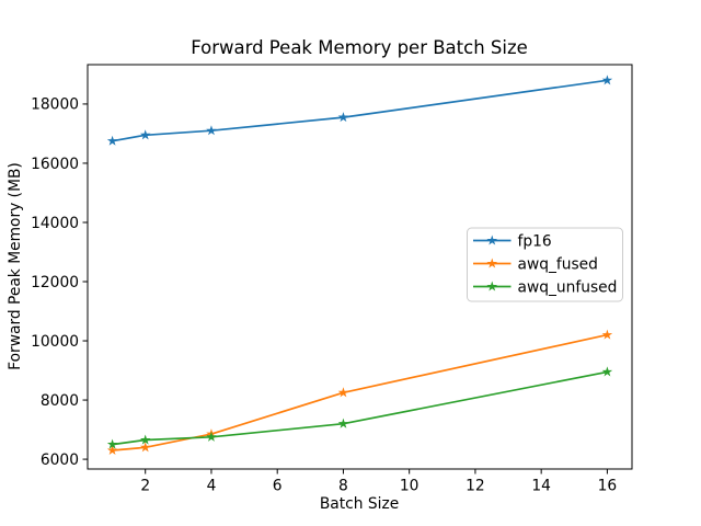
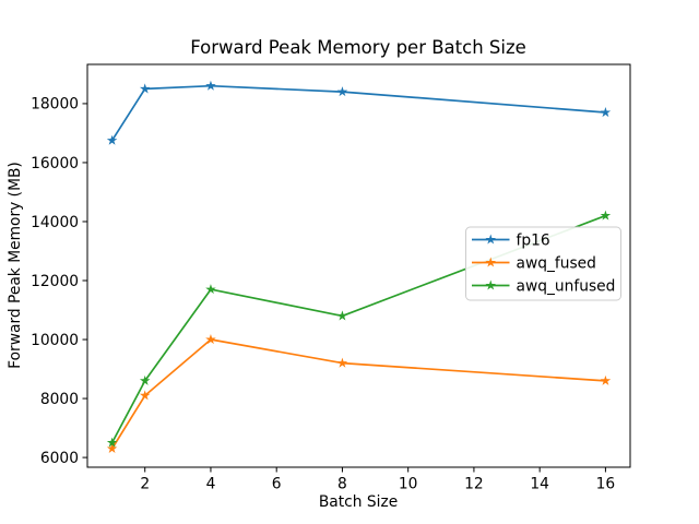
fp16/2: 17000 -> 18500
awq_fused/2: 6400 -> 8100
awq_unfused/2: 6600 -> 8600
fp16/4: 17100 -> 18600
awq_fused/4: 6800 -> 10000
awq_unfused/4: 6800 -> 11700
fp16/8: 17600 -> 18400
awq_fused/8: 8200 -> 9200
awq_unfused/8: 7200 -> 10800
fp16/16: 18800 -> 17700
awq_fused/16: 10200 -> 8600
awq_unfused/16: 9000 -> 14200
